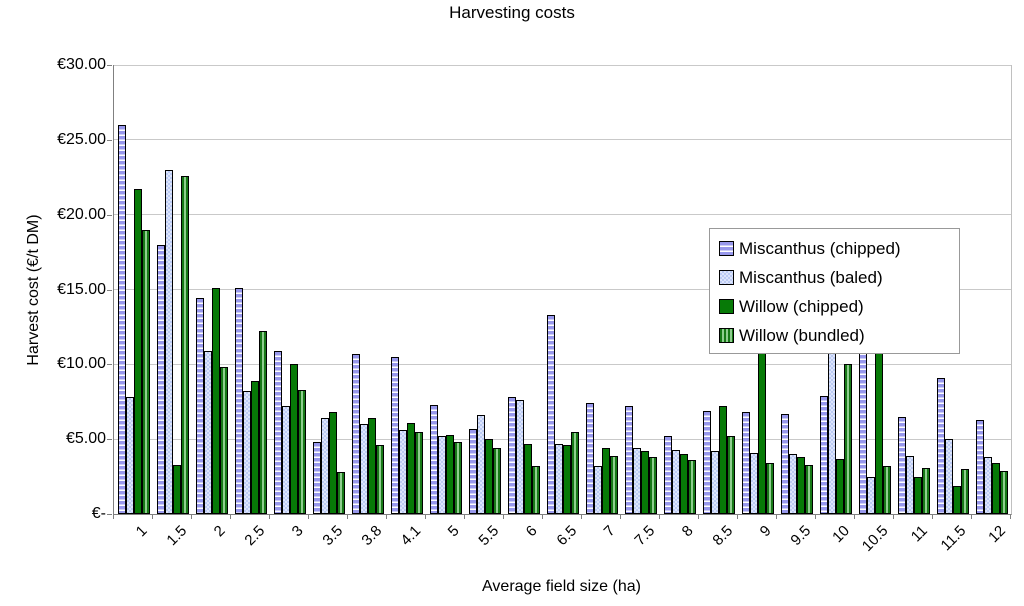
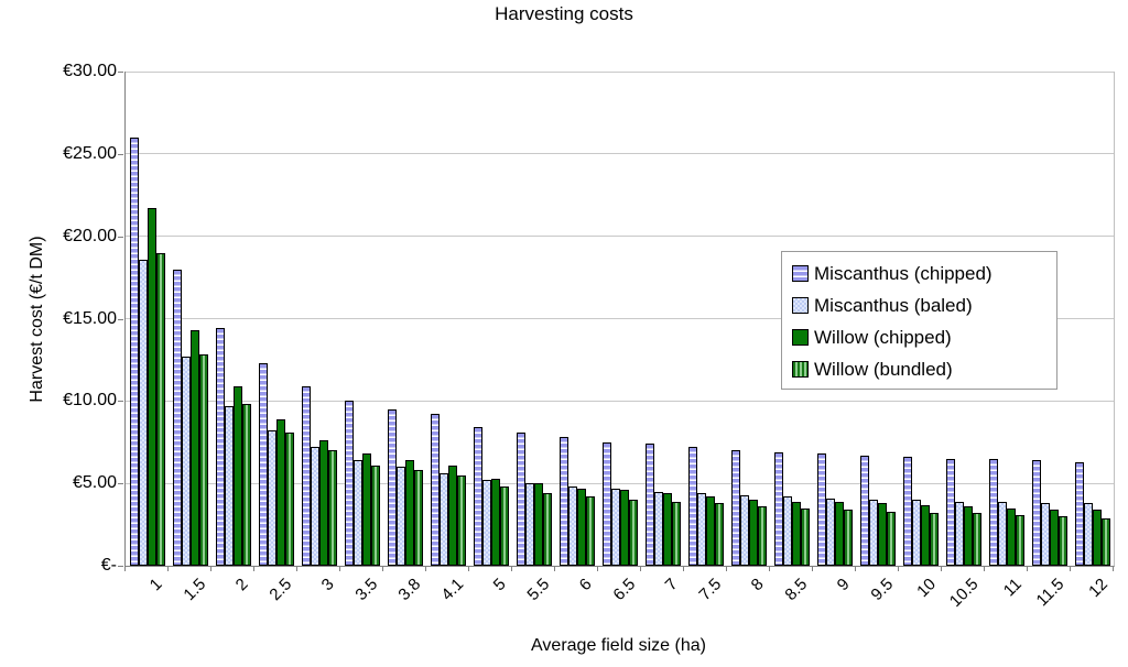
Miscanthus (baled)/1: €7.8 -> €18.6
Miscanthus (baled)/1.5: €23.0 -> €12.7
Willow (chipped)/1.5: €3.3 -> €14.3
Willow (bundled)/1.5: €22.6 -> €12.8
Miscanthus (baled)/2: €10.9 -> €9.7
Willow (chipped)/2: €15.1 -> €10.9
Miscanthus (chipped)/2.5: €15.1 -> €12.3
Willow (bundled)/2.5: €12.2 -> €8.1
Willow (chipped)/3: €10.0 -> €7.6
Willow (bundled)/3: €8.3 -> €7.0
Miscanthus (chipped)/3.5: €4.8 -> €10.0
Willow (bundled)/3.5: €2.8 -> €6.1
Miscanthus (chipped)/3.8: €10.7 -> €9.5
Willow (bundled)/3.8: €4.6 -> €5.8
Miscanthus (chipped)/4.1: €10.5 -> €9.2
Miscanthus (chipped)/5: €7.3 -> €8.4
Miscanthus (chipped)/5.5: €5.7 -> €8.1
Miscanthus (baled)/5.5: €6.6 -> €5.0
Miscanthus (baled)/6: €7.6 -> €4.8
Willow (bundled)/6: €3.2 -> €4.2
Miscanthus (chipped)/6.5: €13.3 -> €7.5
Willow (bundled)/6.5: €5.5 -> €4.0
Miscanthus (baled)/7: €3.2 -> €4.5
Miscanthus (chipped)/8: €5.2 -> €7.0
Willow (chipped)/8.5: €7.2 -> €3.9
Willow (bundled)/8.5: €5.2 -> €3.5
Willow (chipped)/9: €11.0 -> €3.9
Miscanthus (chipped)/10: €7.9 -> €6.6
Miscanthus (baled)/10: €14.4 -> €4.0
Willow (bundled)/10: €10.0 -> €3.2
Miscanthus (chipped)/10.5: €14.7 -> €6.5
Miscanthus (baled)/10.5: €2.5 -> €3.9
Willow (chipped)/10.5: €10.8 -> €3.6
Willow (chipped)/11: €2.5 -> €3.5
Miscanthus (chipped)/11.5: €9.1 -> €6.4
Miscanthus (baled)/11.5: €5.0 -> €3.8
Willow (chipped)/11.5: €1.9 -> €3.4
